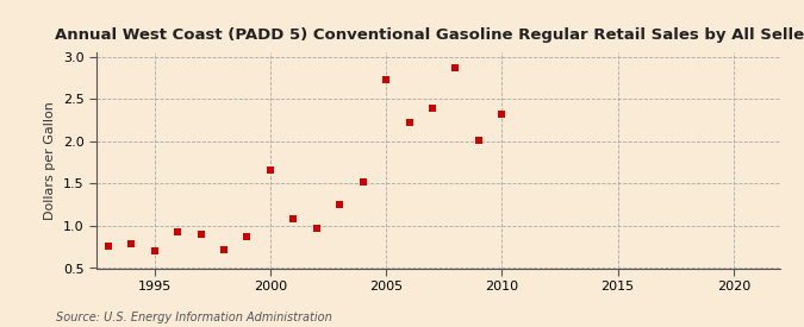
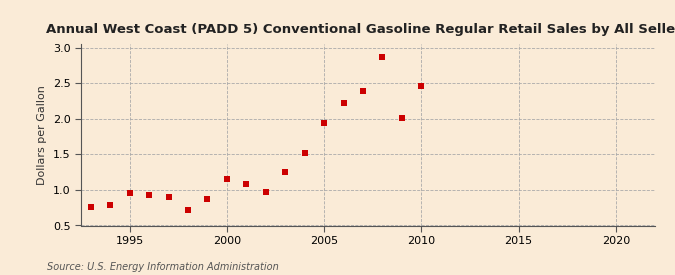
1995: 0.70 -> 0.95
2000: 1.66 -> 1.16
2005: 2.72 -> 1.95
2010: 2.32 -> 2.46
